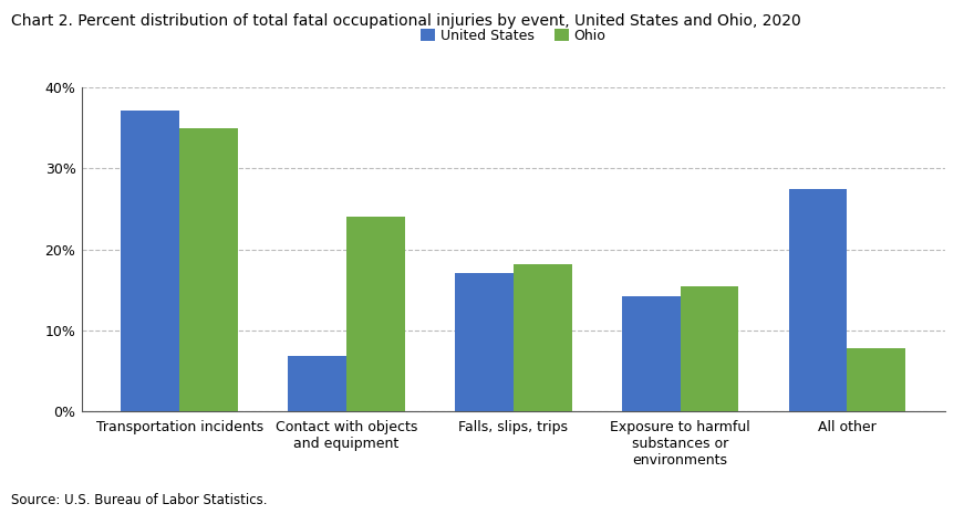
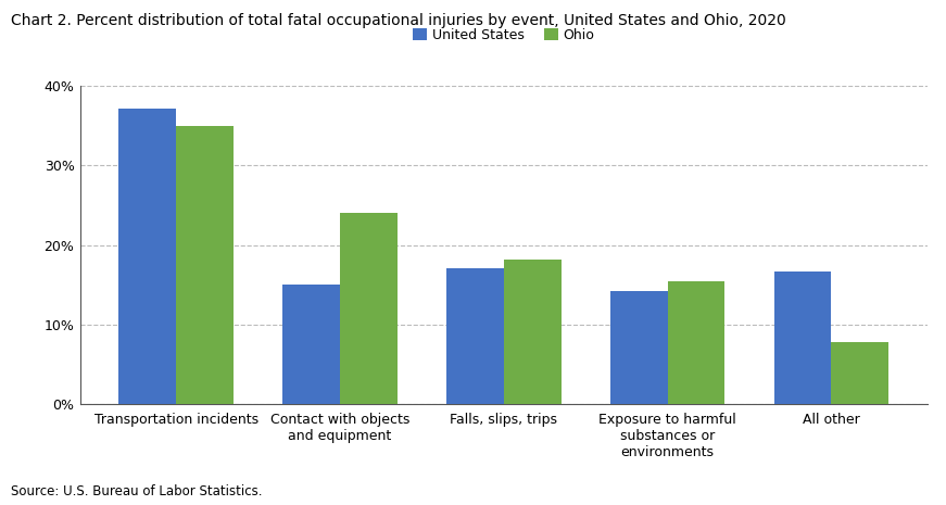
United States/Contact with objects and equipment: 6.8% -> 15.0%
United States/All other: 27.4% -> 16.6%
